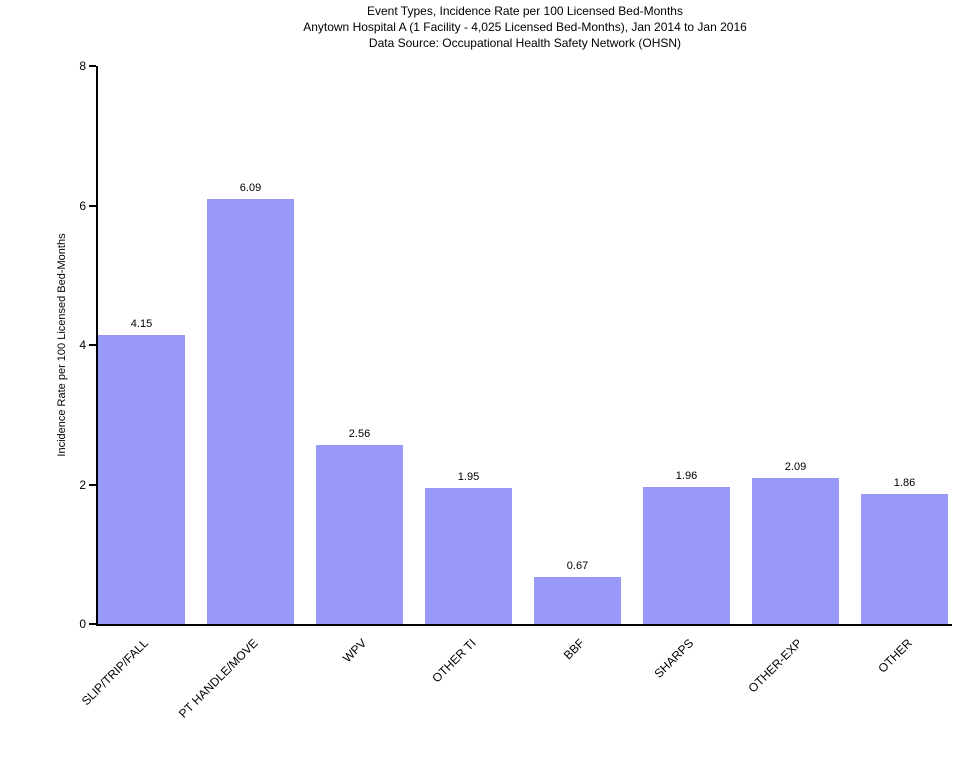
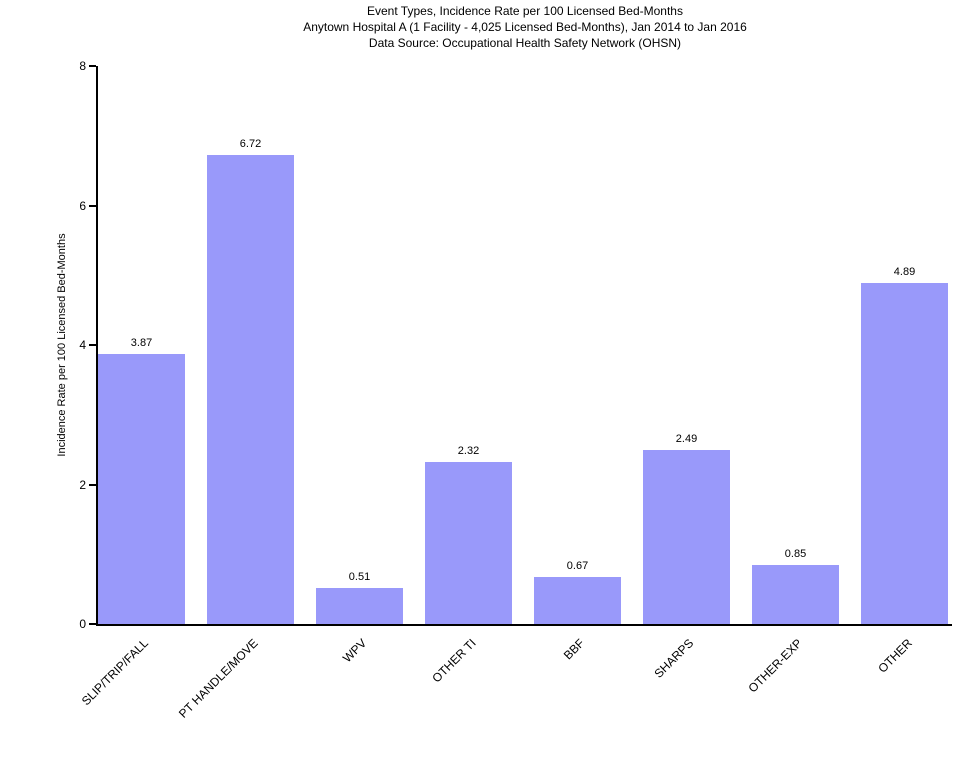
SLIP/TRIP/FALL: 4.15 -> 3.87
PT HANDLE/MOVE: 6.09 -> 6.72
WPV: 2.56 -> 0.51
OTHER TI: 1.95 -> 2.32
SHARPS: 1.96 -> 2.49
OTHER-EXP: 2.09 -> 0.85
OTHER: 1.86 -> 4.89
